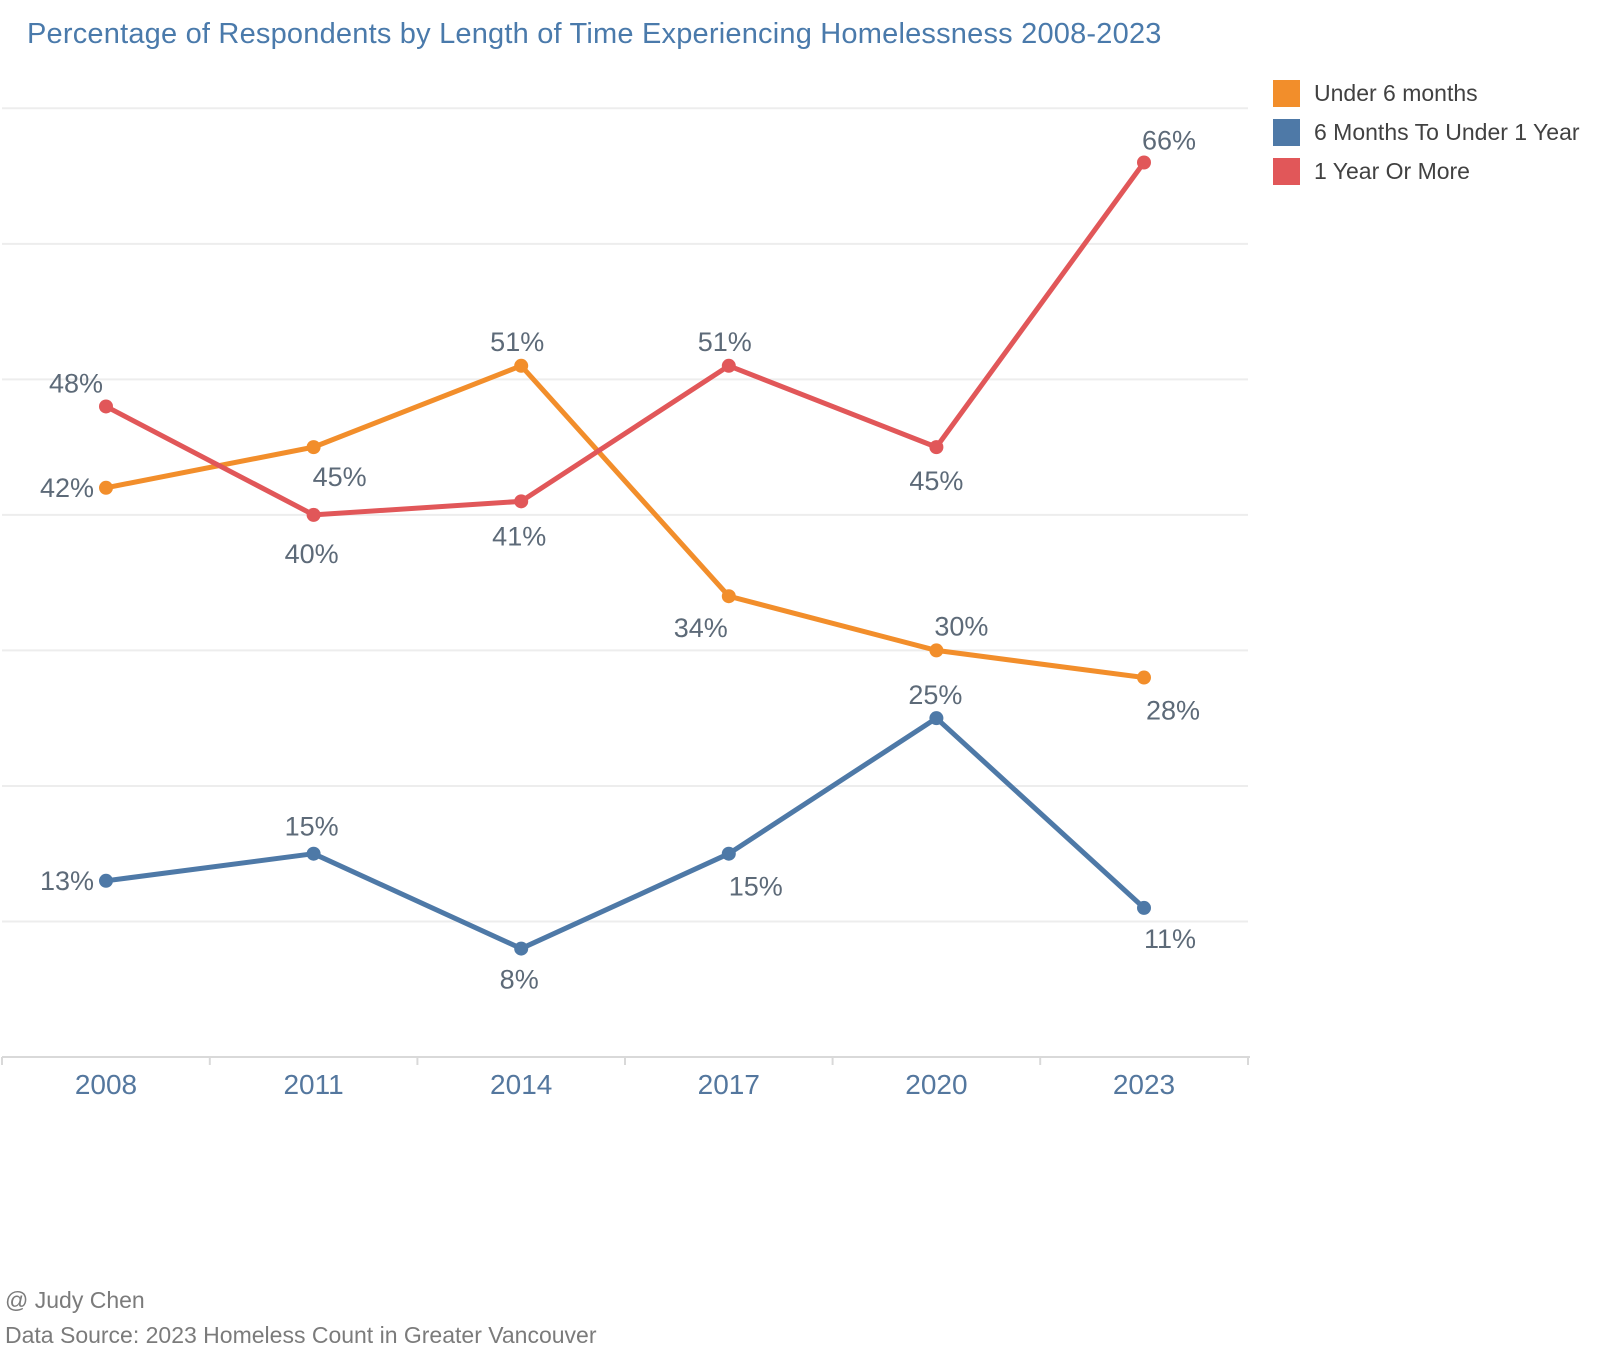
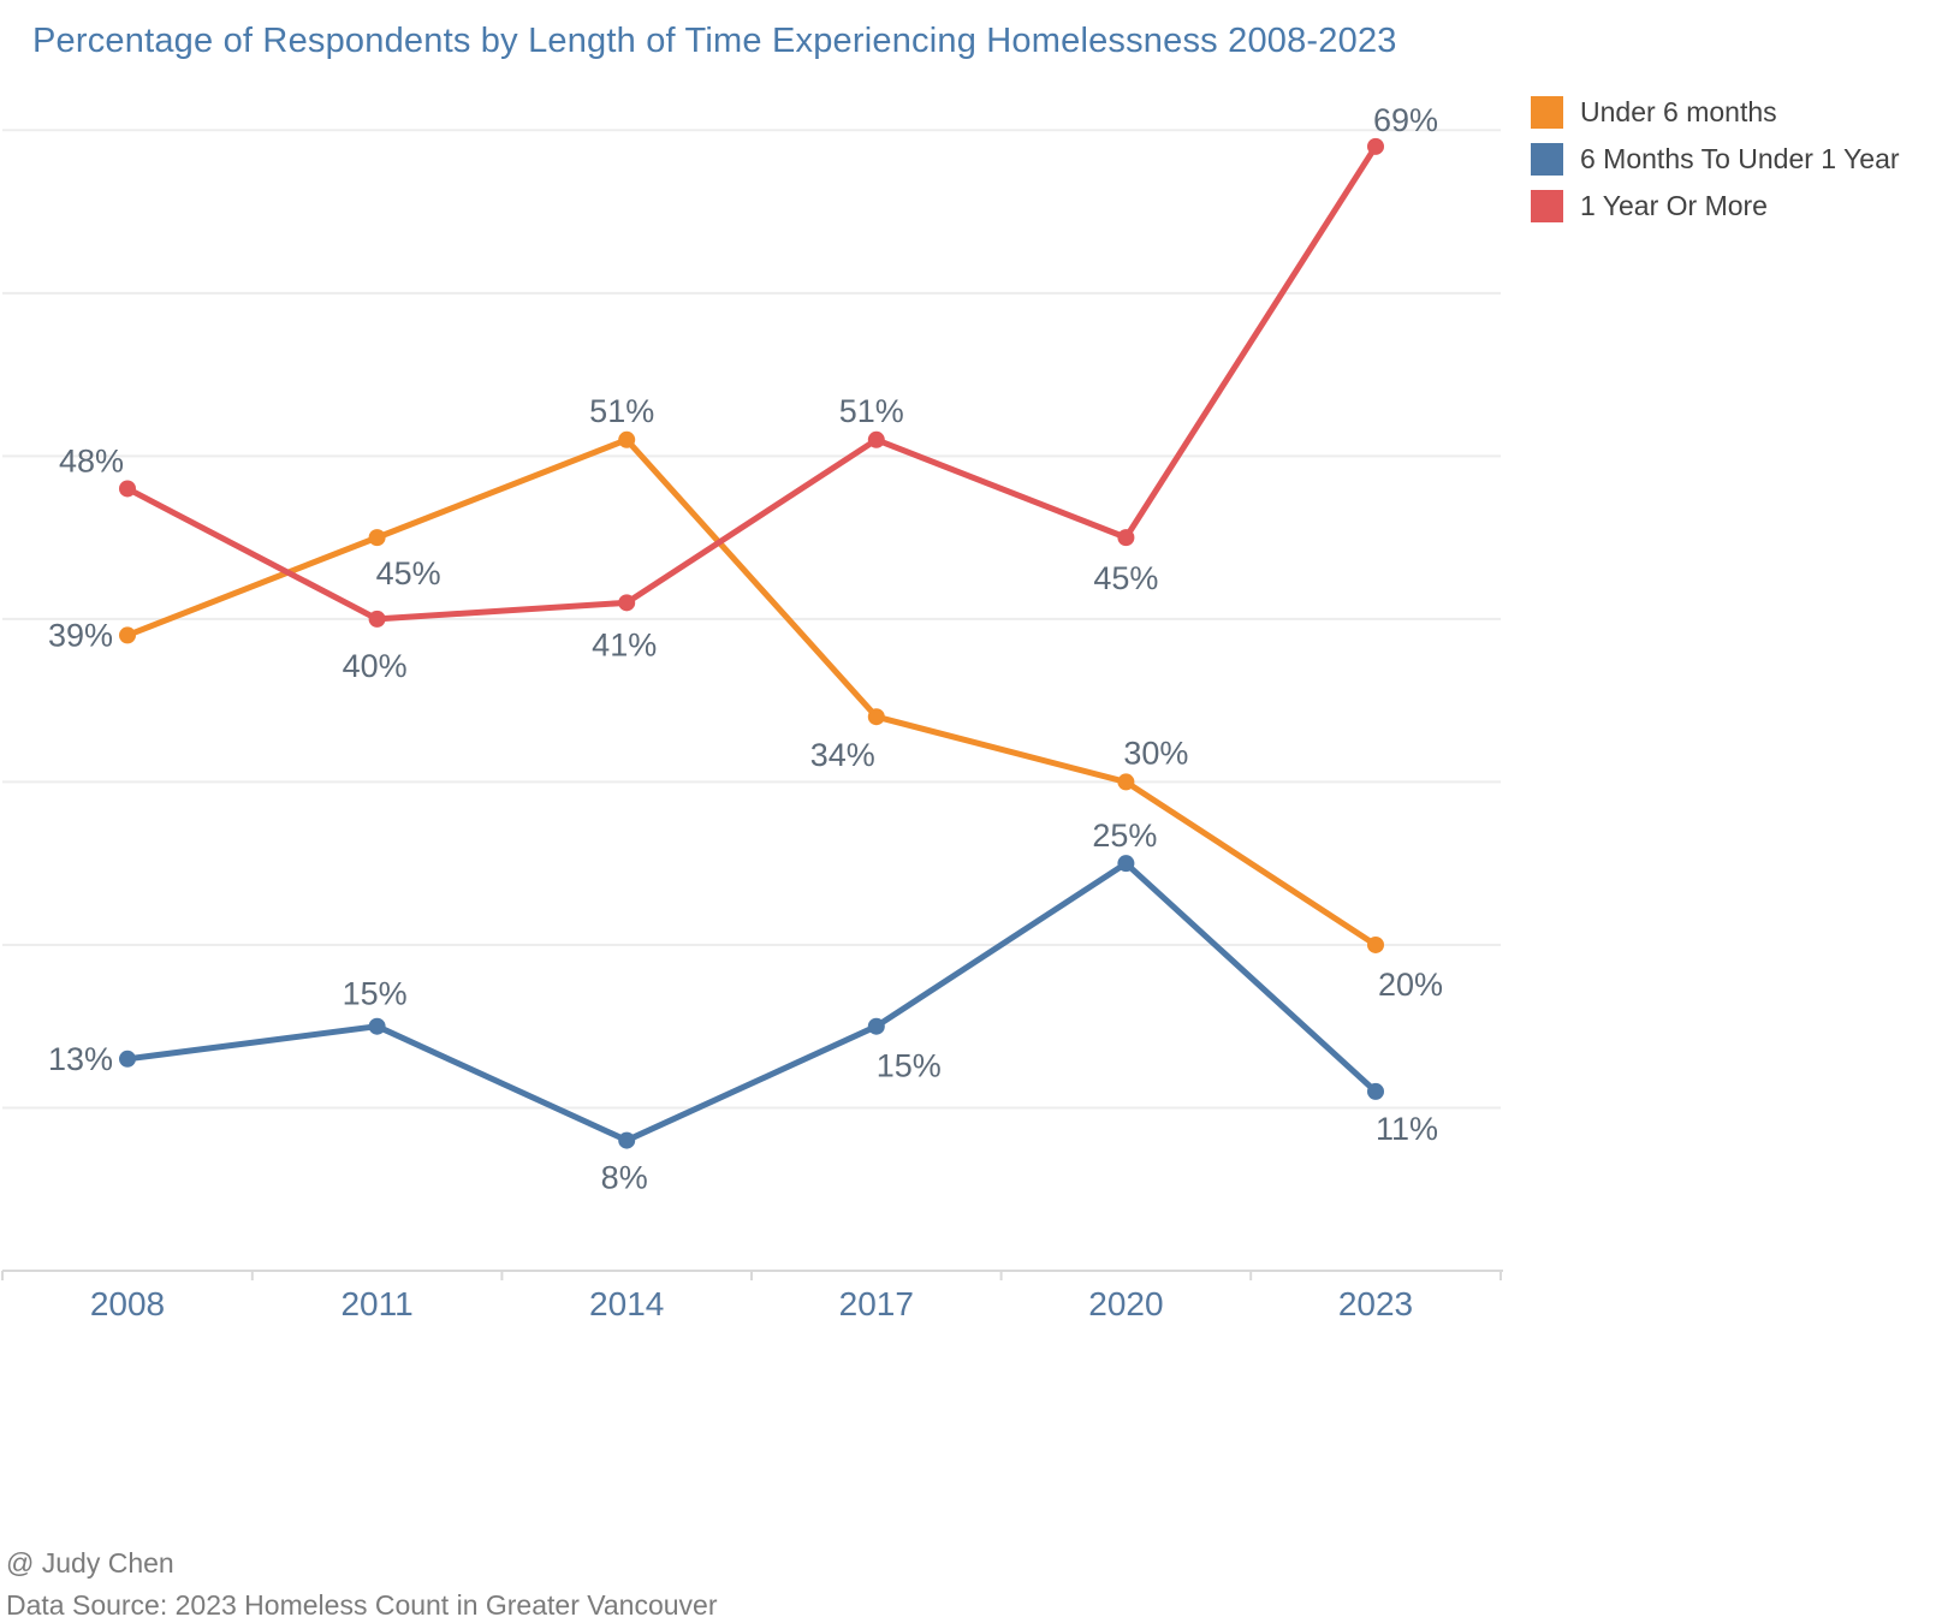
Under 6 months/2008: 42% -> 39%
Under 6 months/2023: 28% -> 20%
1 Year Or More/2023: 66% -> 69%
